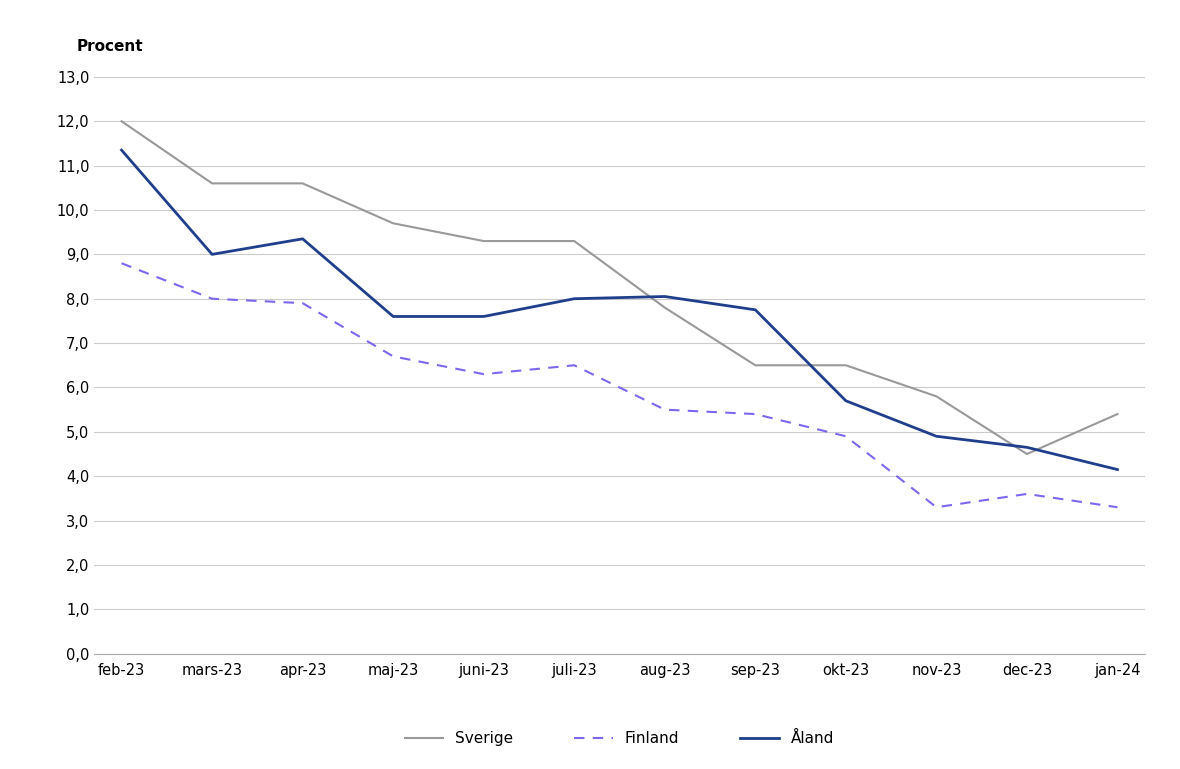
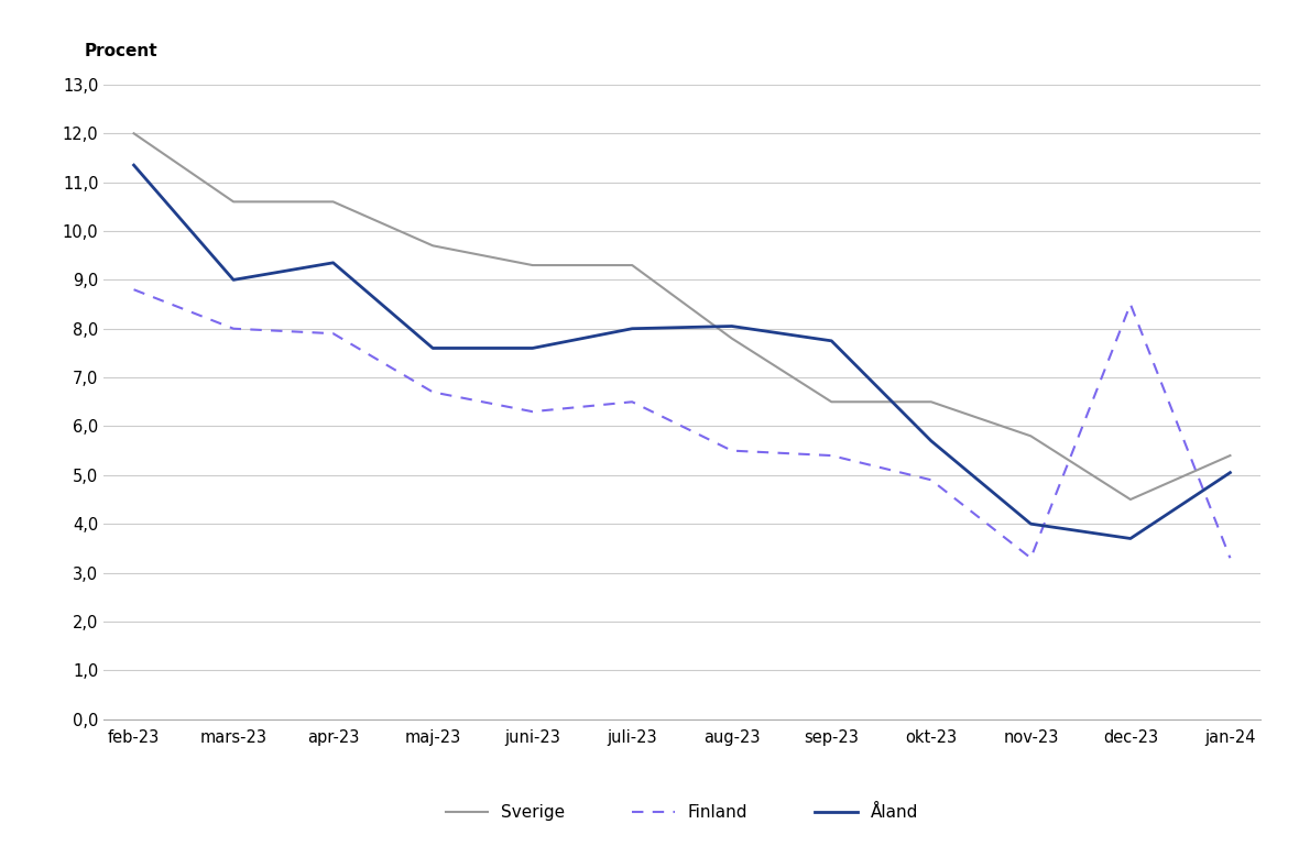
Åland/nov-23: 4,90 -> 4,00
Finland/dec-23: 3,6 -> 8,5
Åland/dec-23: 4,65 -> 3,70
Åland/jan-24: 4,15 -> 5,05
